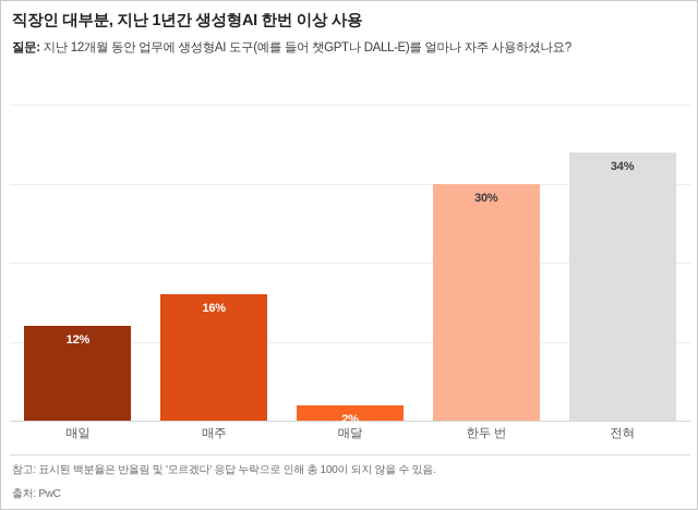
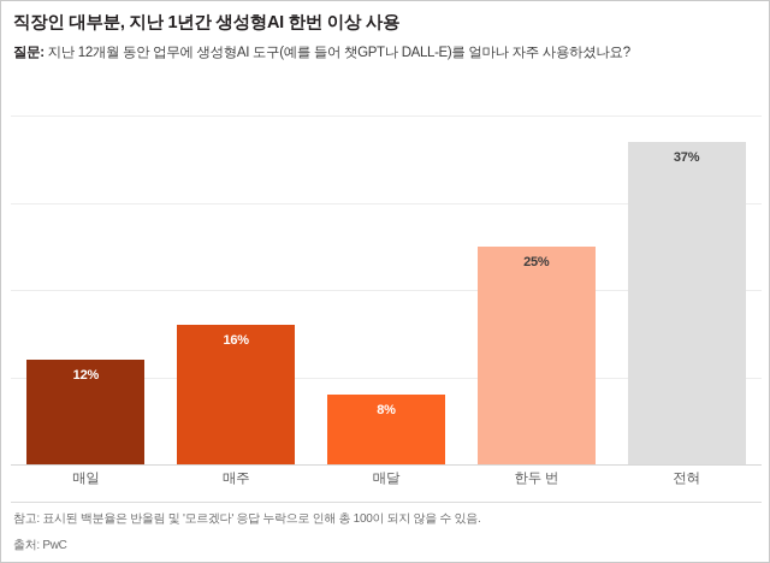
매달: 2% -> 8%
한두 번: 30% -> 25%
전혀: 34% -> 37%
